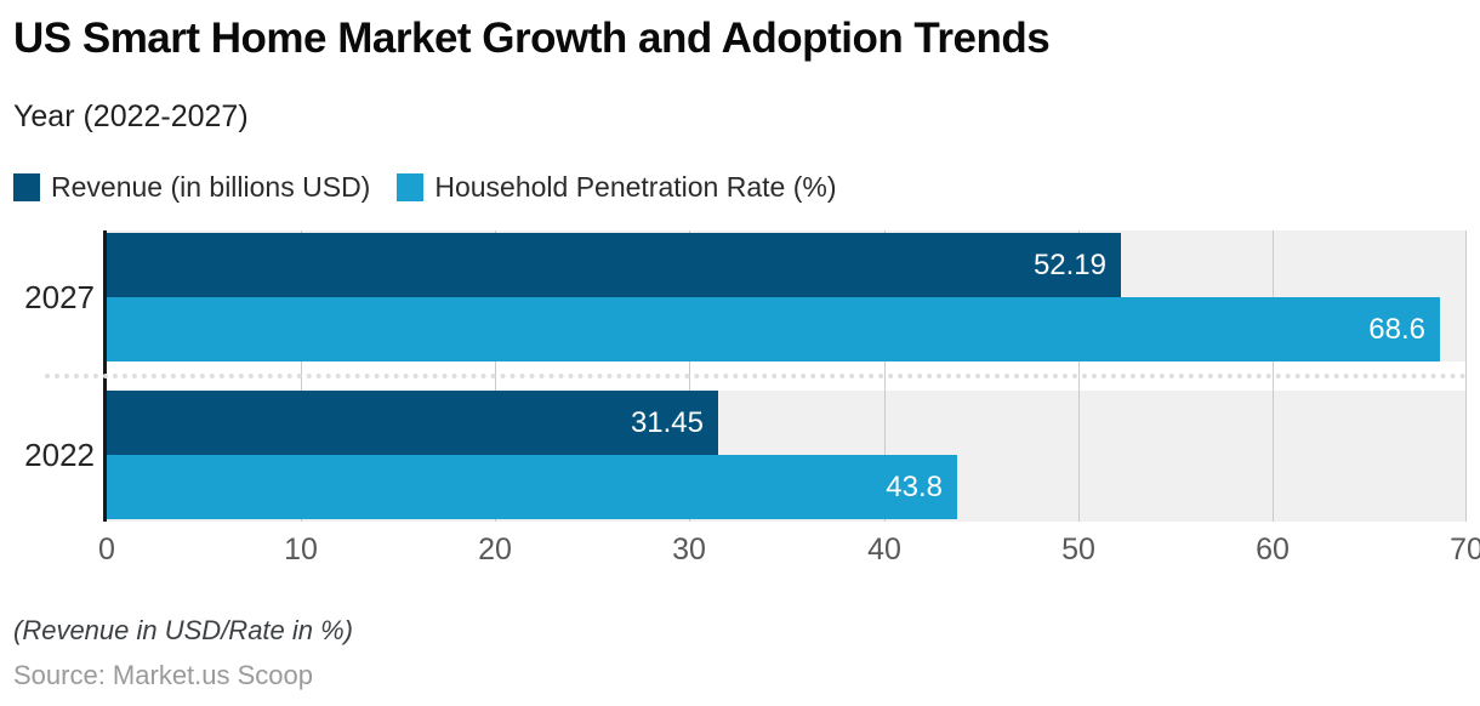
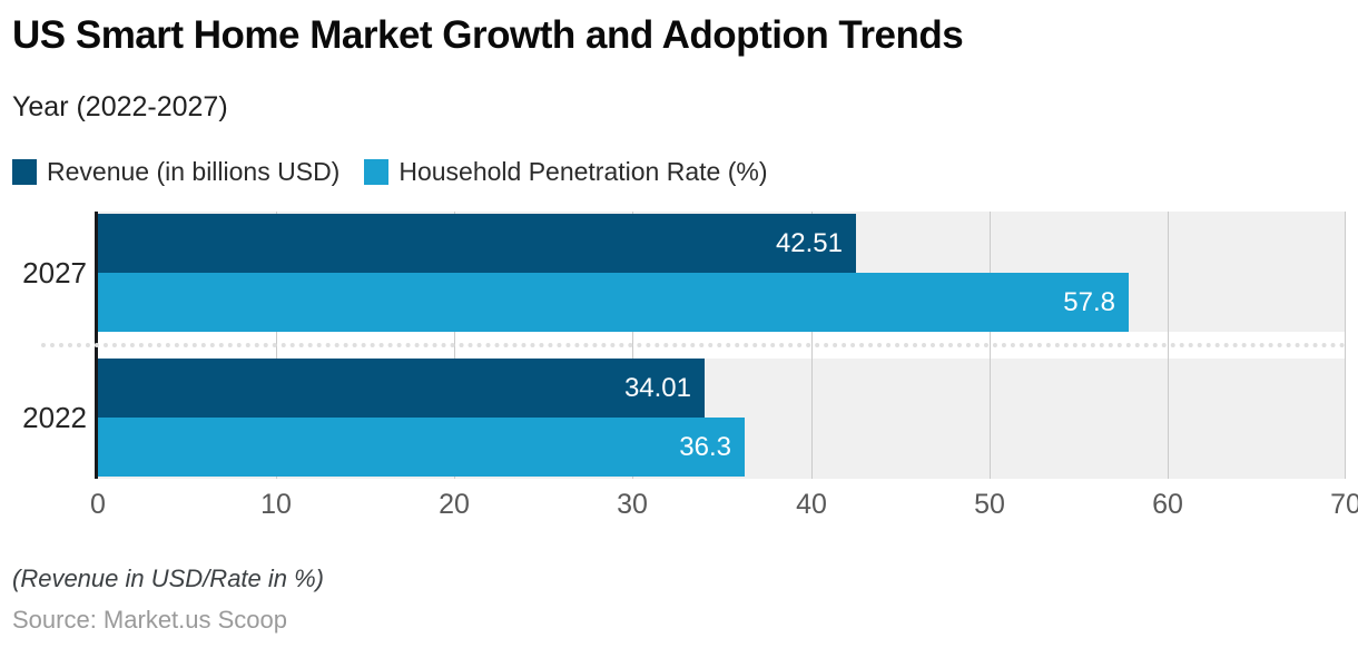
Revenue (in billions USD)/2027: 52.19 -> 42.51
Household Penetration Rate (%)/2027: 68.6 -> 57.8
Revenue (in billions USD)/2022: 31.45 -> 34.01
Household Penetration Rate (%)/2022: 43.8 -> 36.3
